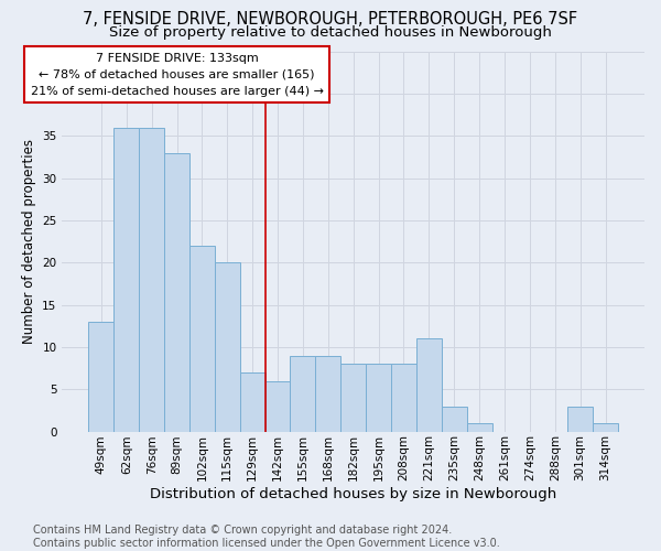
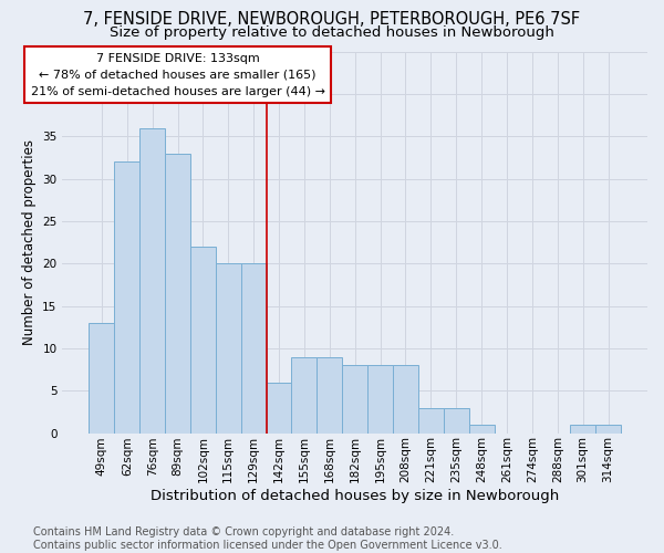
62sqm: 36 -> 32
129sqm: 7 -> 20
221sqm: 11 -> 3
301sqm: 3 -> 1
